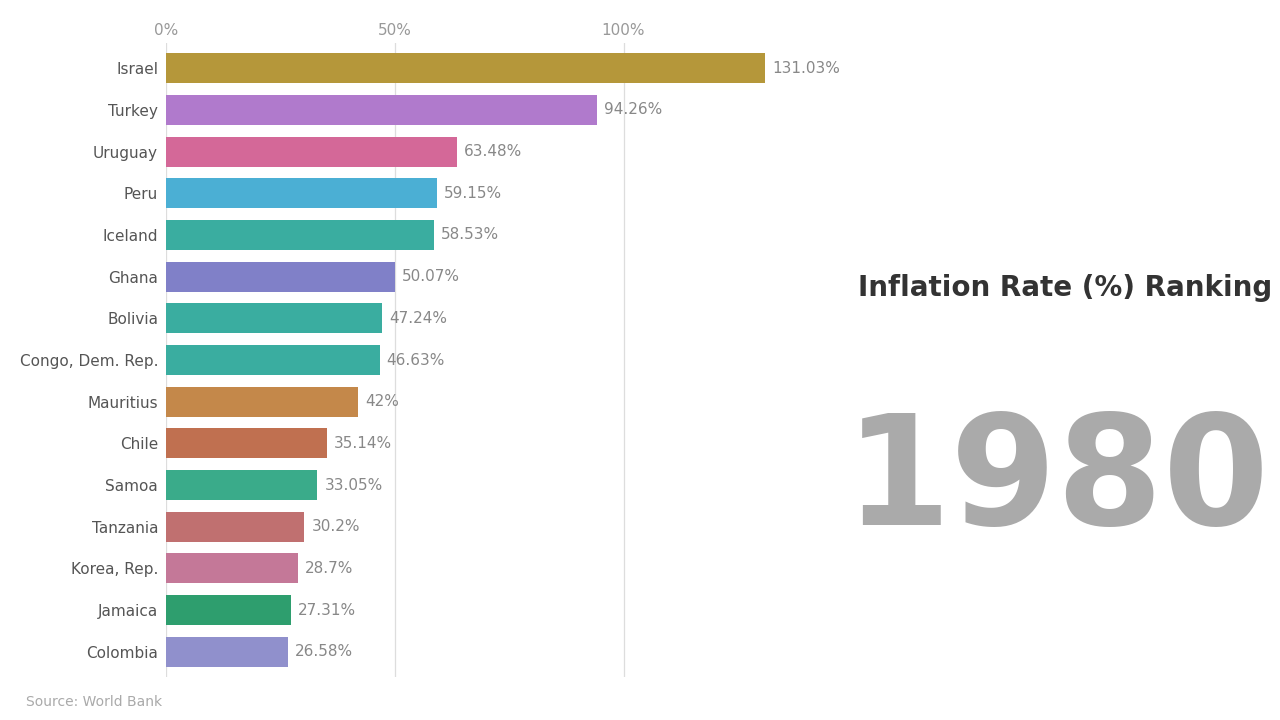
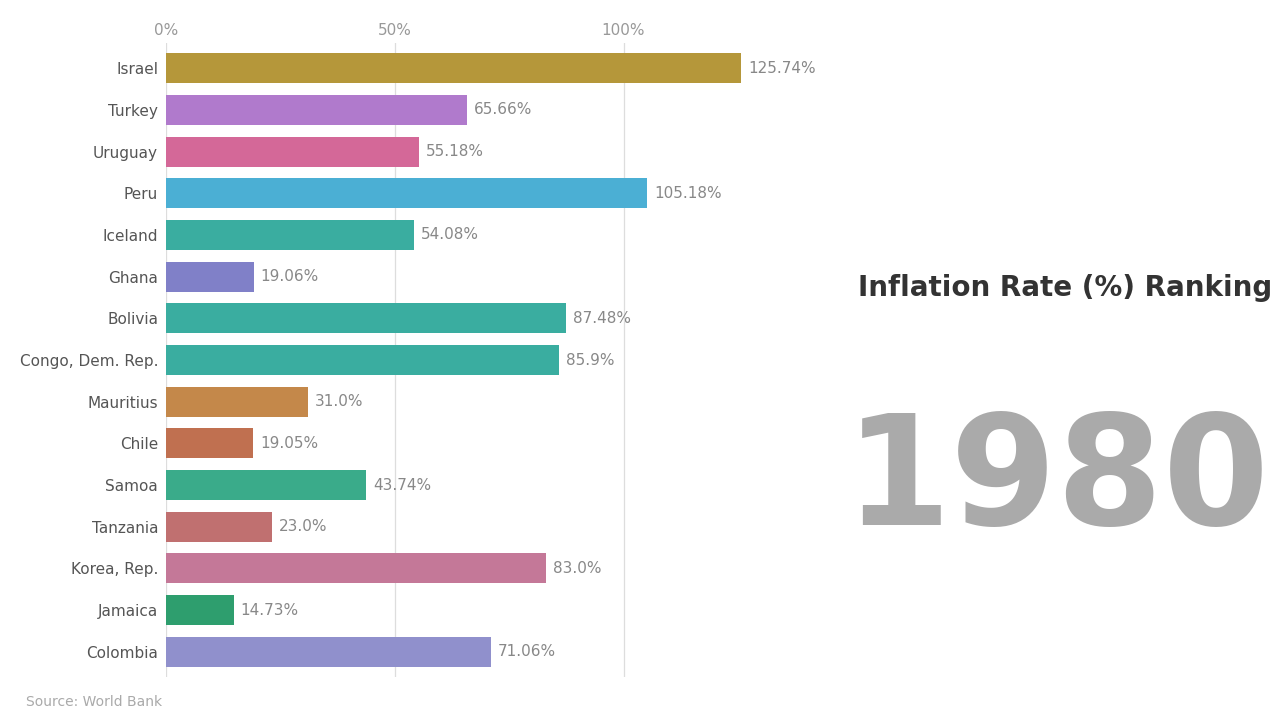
Israel: 131.03% -> 125.74%
Turkey: 94.26% -> 65.66%
Uruguay: 63.48% -> 55.18%
Peru: 59.15% -> 105.18%
Iceland: 58.53% -> 54.08%
Ghana: 50.07% -> 19.06%
Bolivia: 47.24% -> 87.48%
Congo, Dem. Rep.: 46.63% -> 85.9%
Mauritius: 42% -> 31.0%
Chile: 35.14% -> 19.05%
Samoa: 33.05% -> 43.74%
Tanzania: 30.2% -> 23.0%
Korea, Rep.: 28.7% -> 83.0%
Jamaica: 27.31% -> 14.73%
Colombia: 26.58% -> 71.06%
